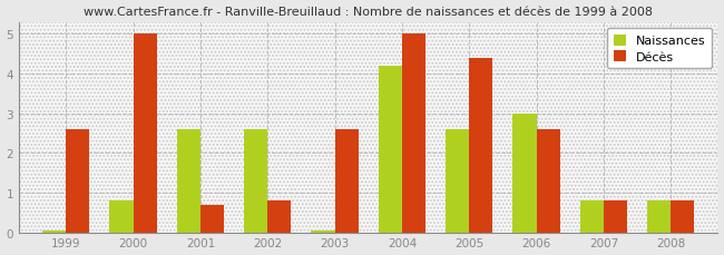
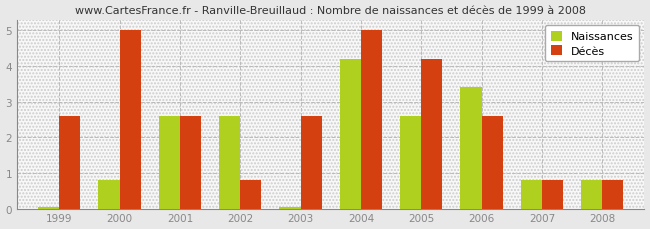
Décès/2001: 0.7 -> 2.6
Décès/2005: 4.4 -> 4.2
Naissances/2006: 3.00 -> 3.40
